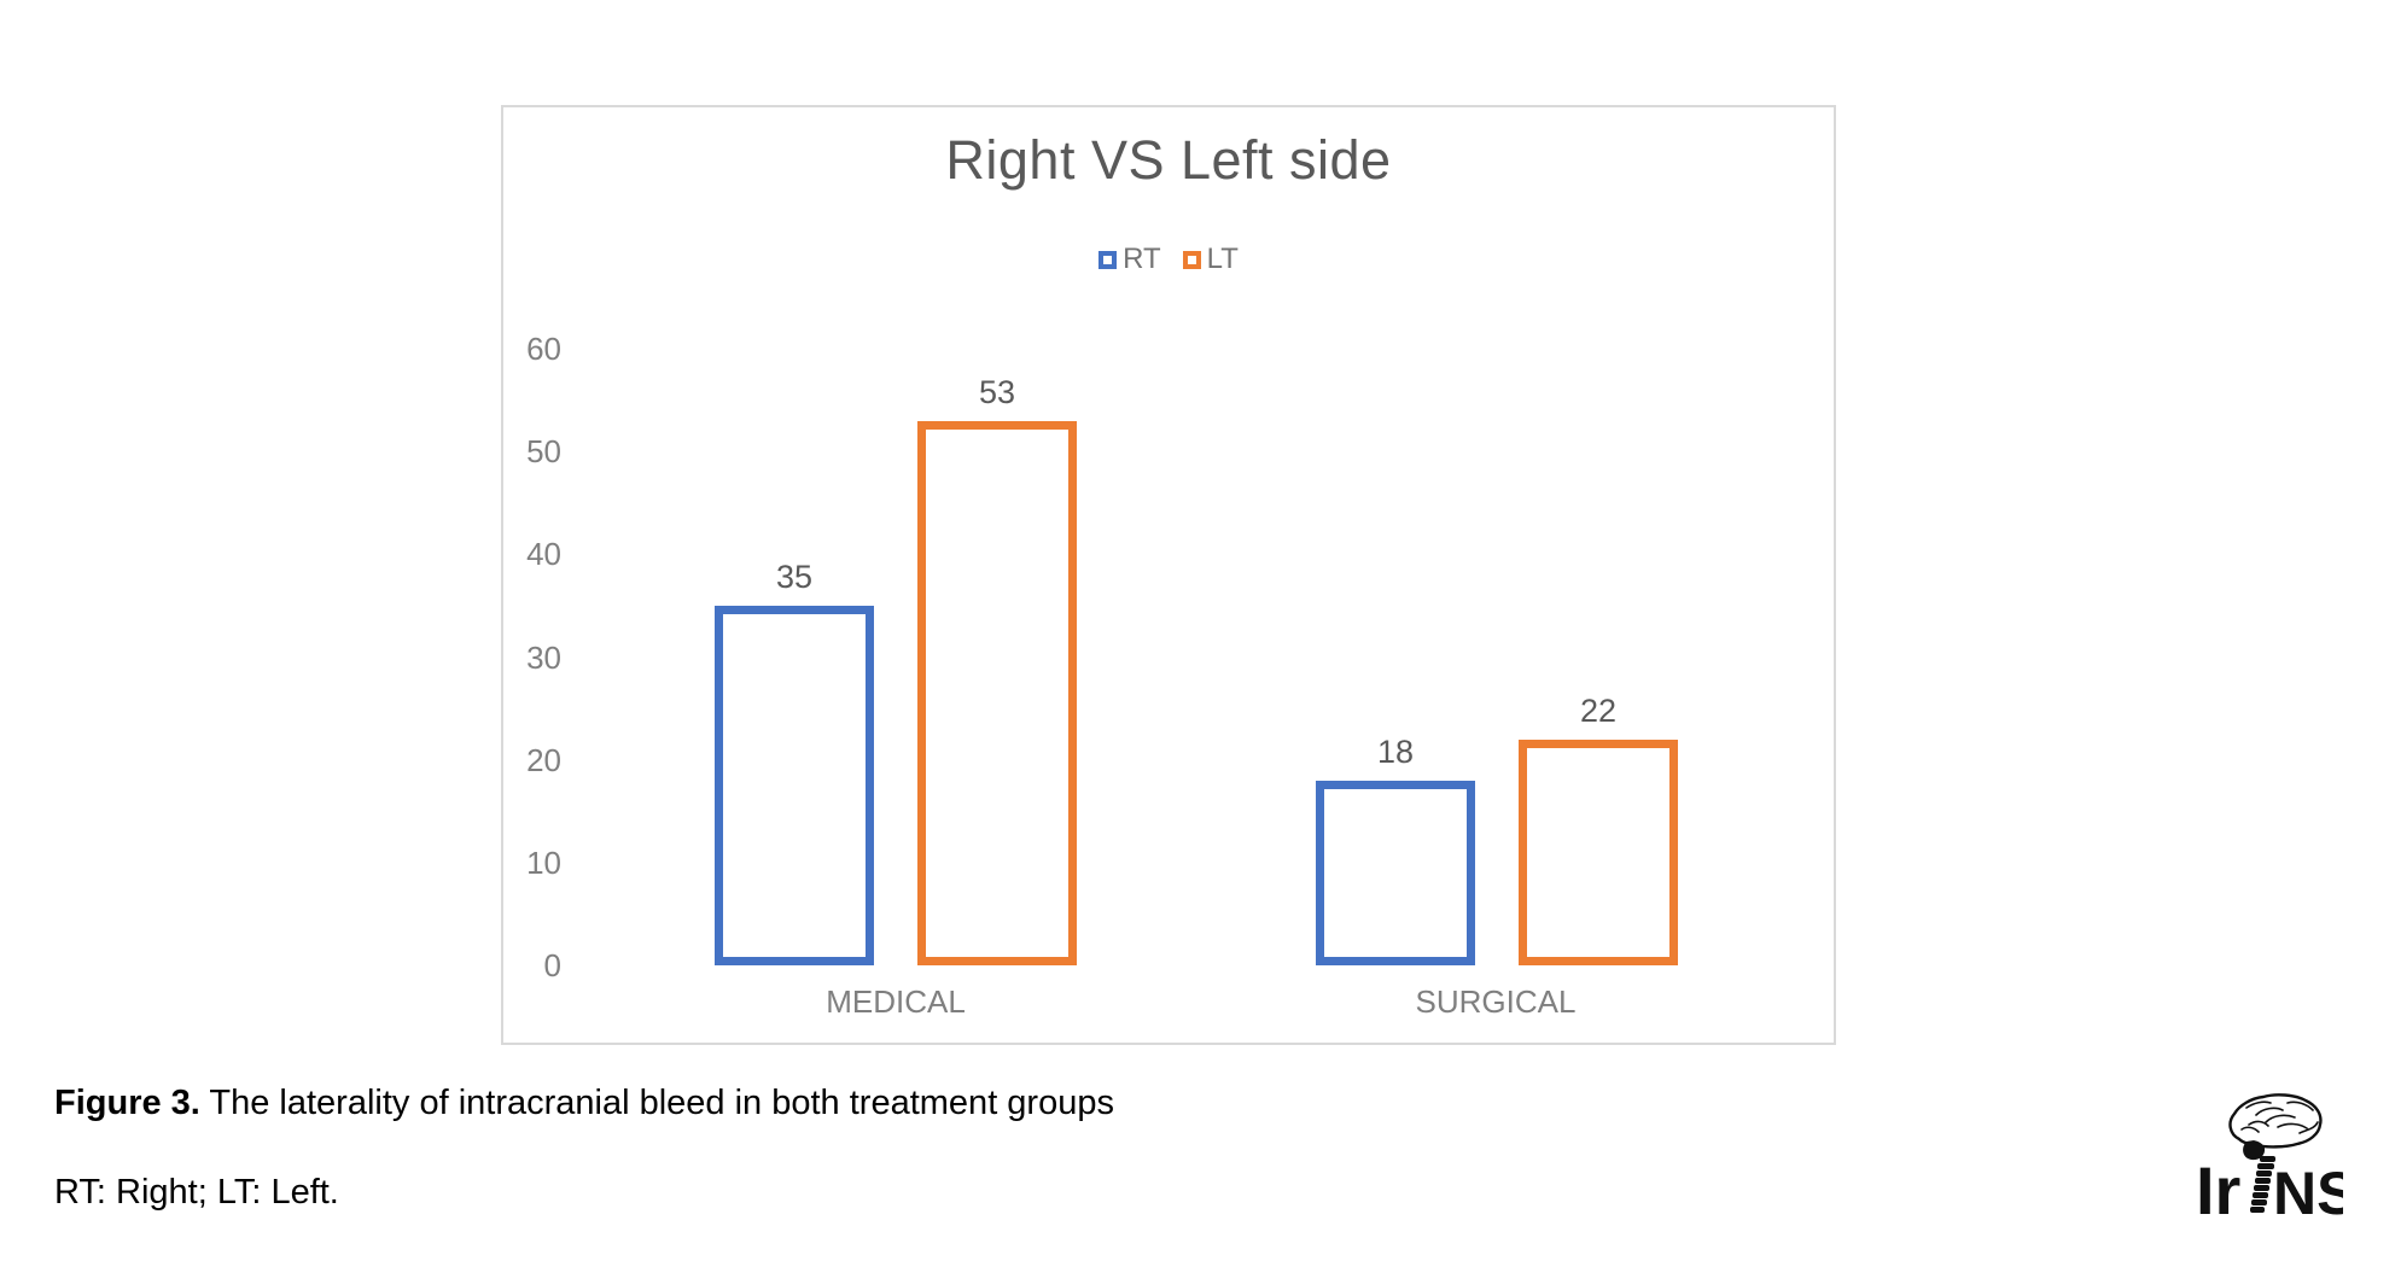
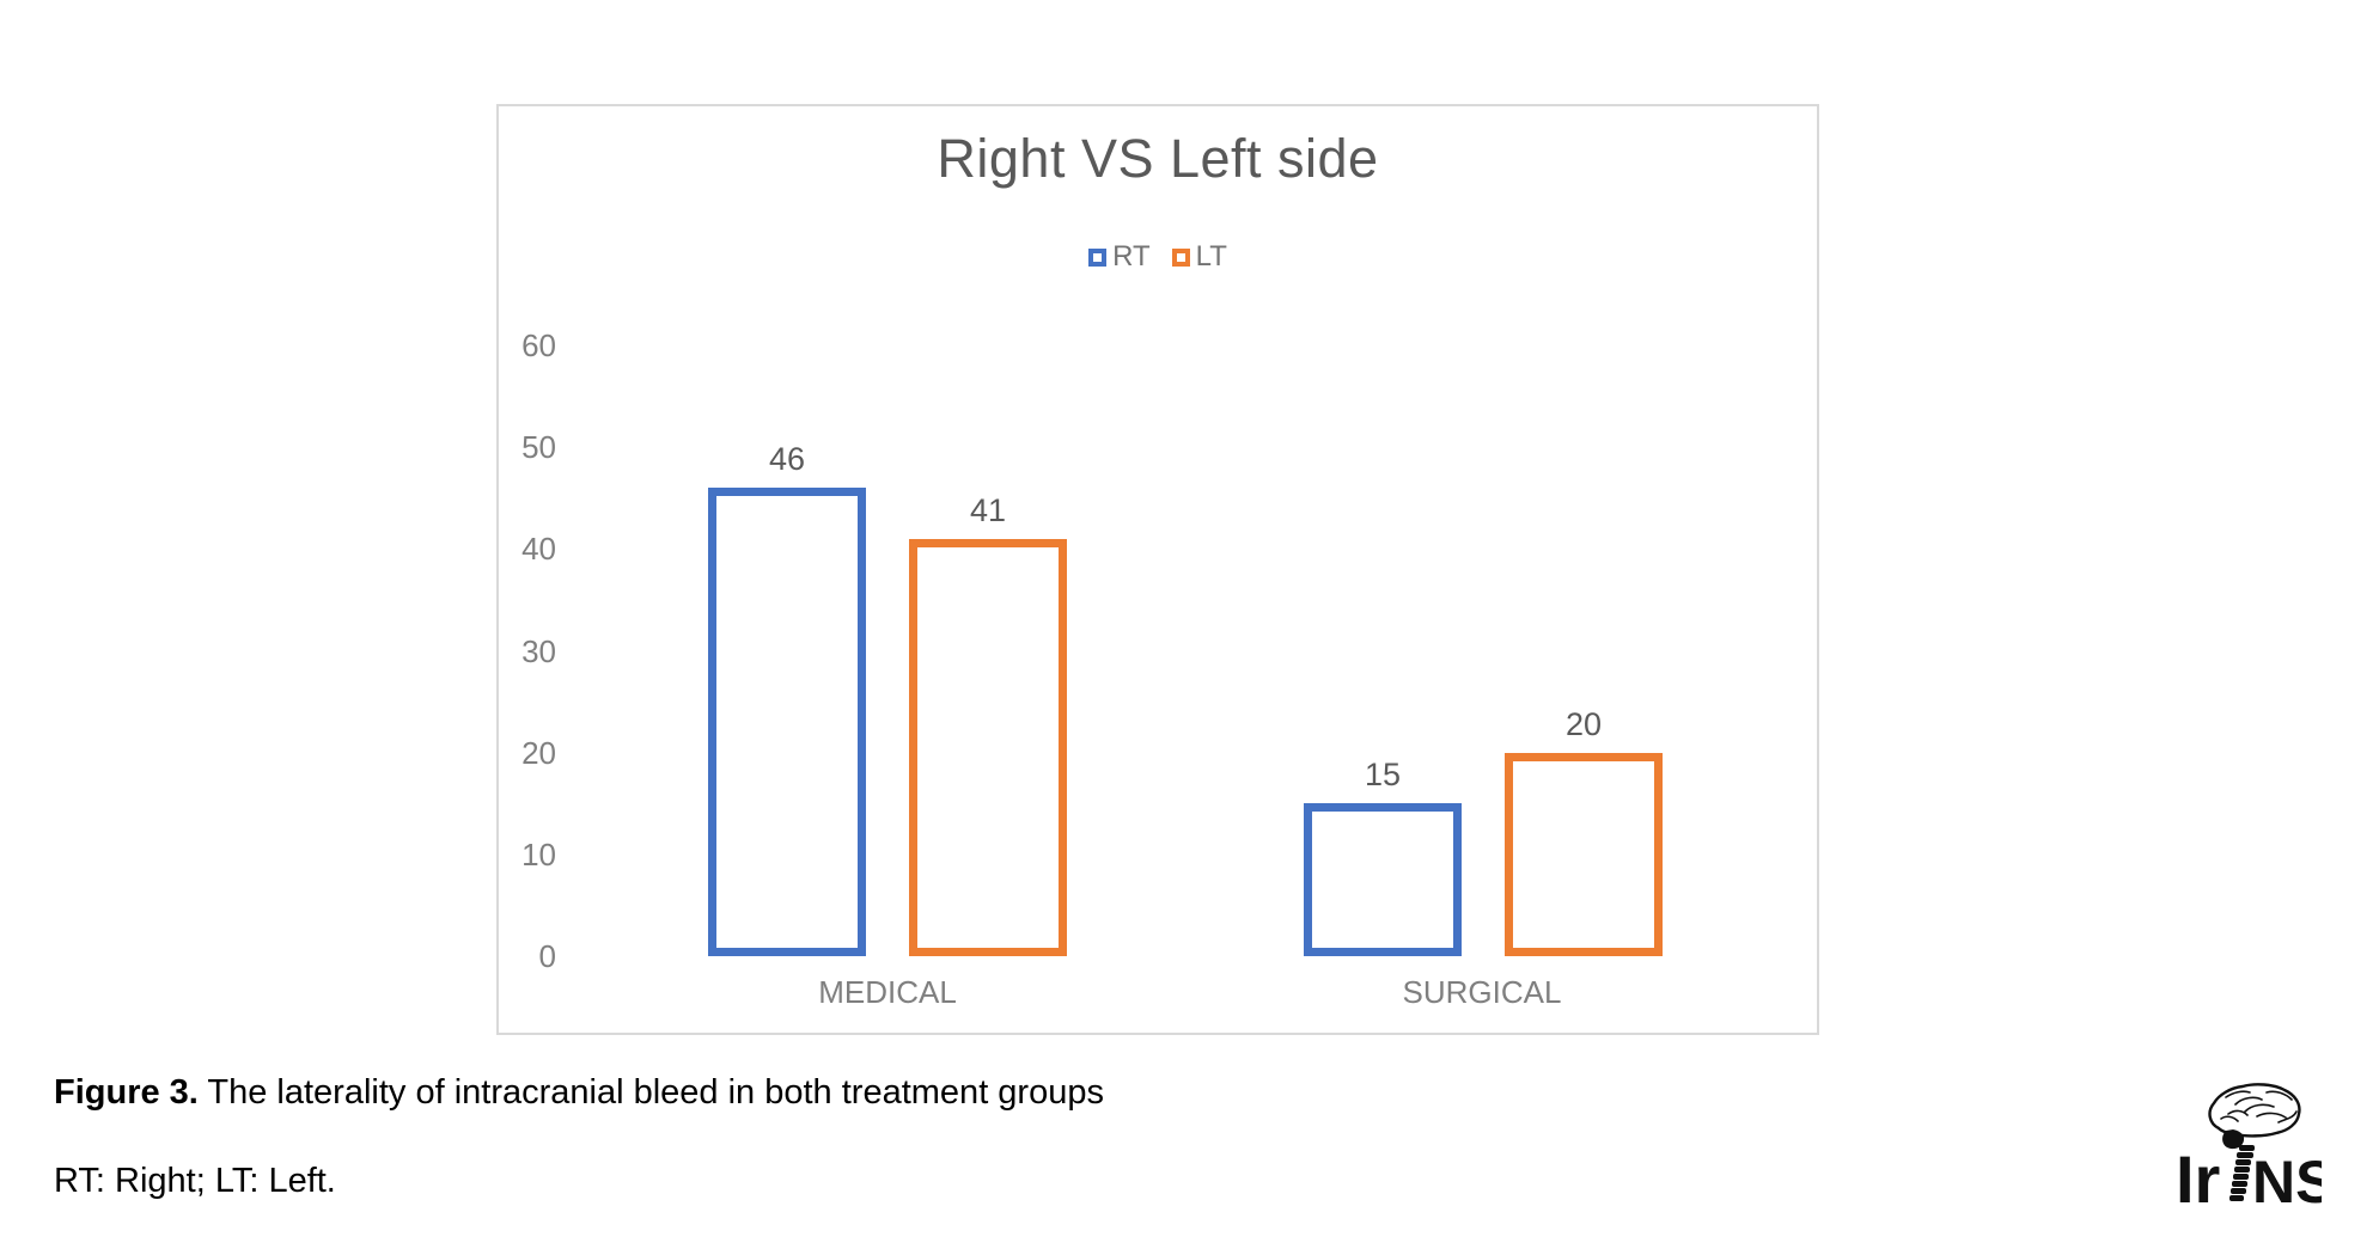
RT/MEDICAL: 35 -> 46
LT/MEDICAL: 53 -> 41
RT/SURGICAL: 18 -> 15
LT/SURGICAL: 22 -> 20
